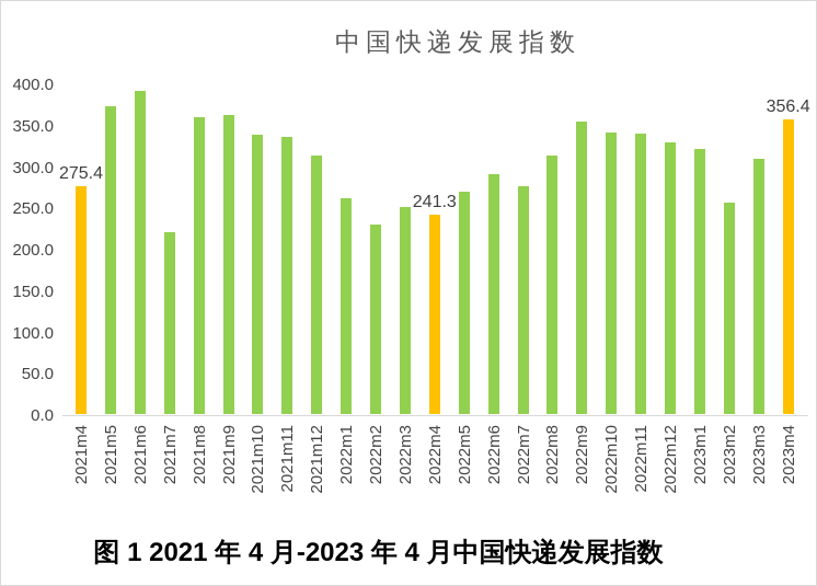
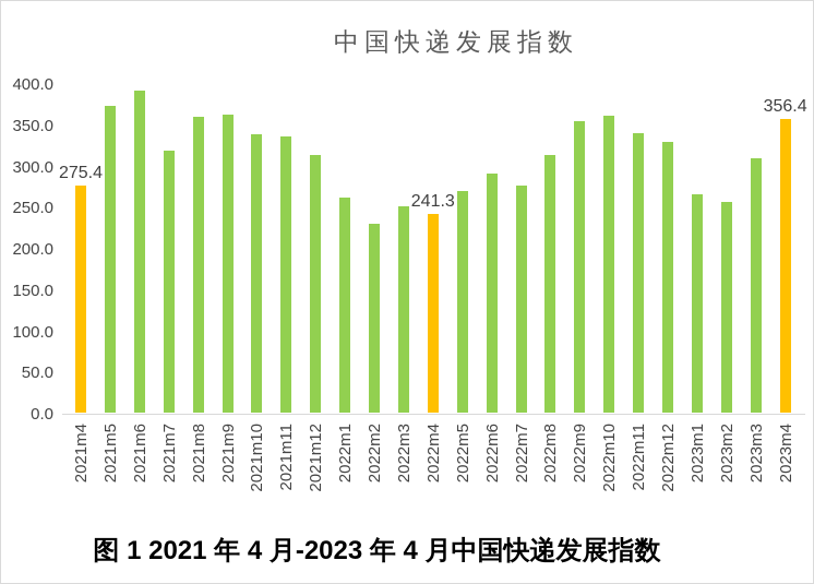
2021m7: 220 -> 320
2022m10: 340 -> 360
2023m1: 320 -> 260
